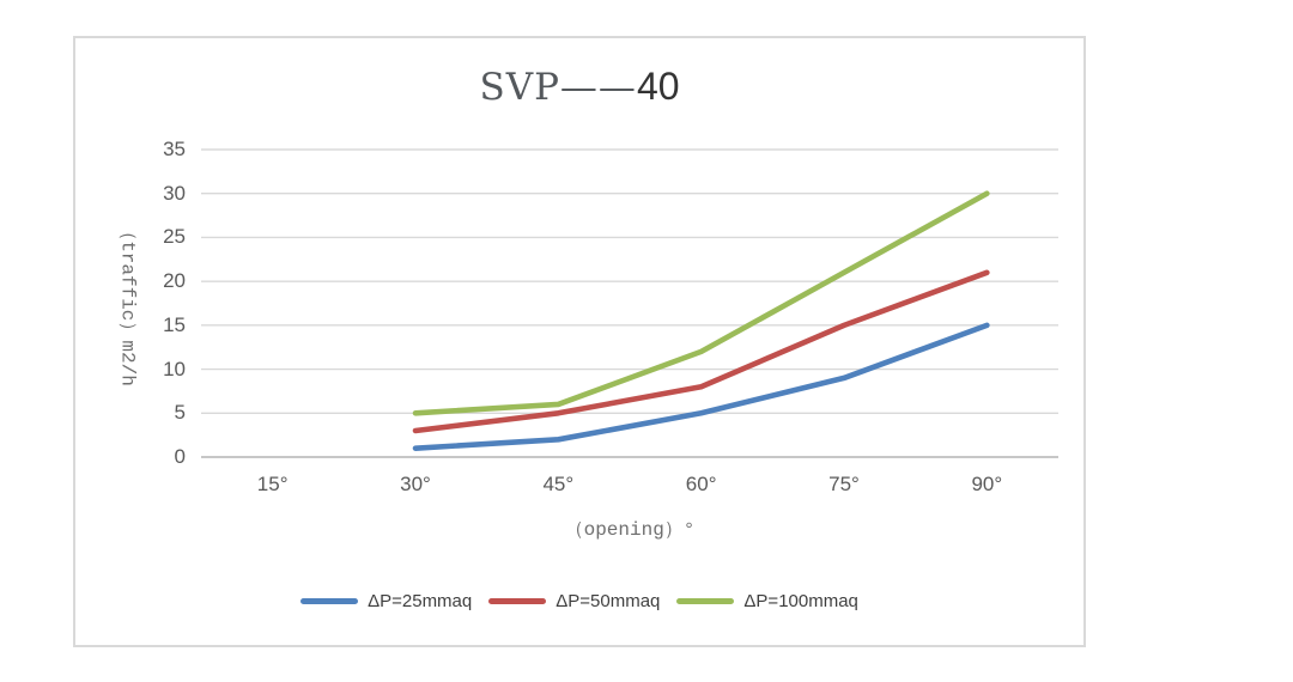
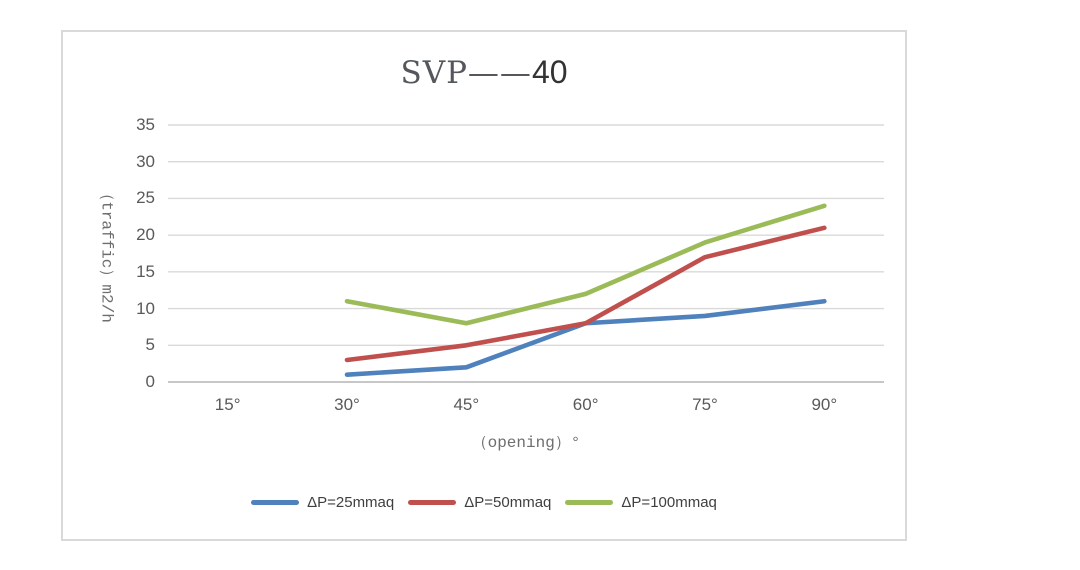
ΔP=100mmaq/30°: 5 -> 11
ΔP=100mmaq/45°: 6 -> 8
ΔP=25mmaq/60°: 5 -> 8
ΔP=50mmaq/75°: 15 -> 17
ΔP=100mmaq/75°: 21 -> 19
ΔP=25mmaq/90°: 15 -> 11
ΔP=100mmaq/90°: 30 -> 24
